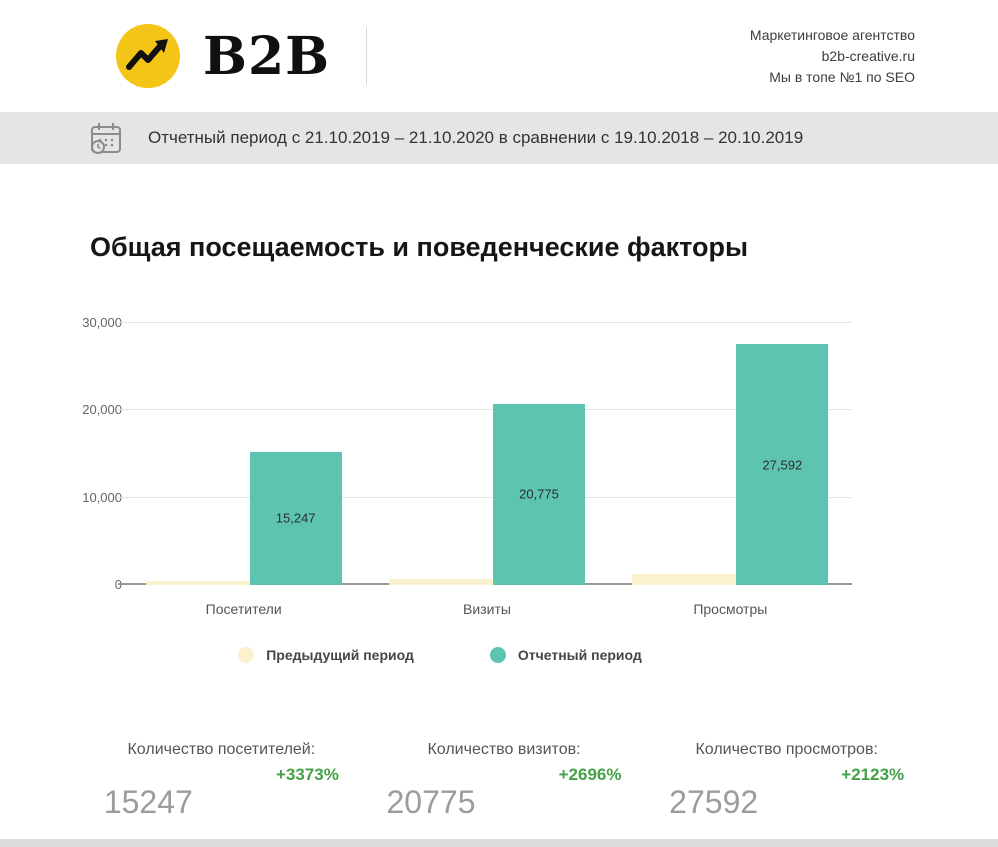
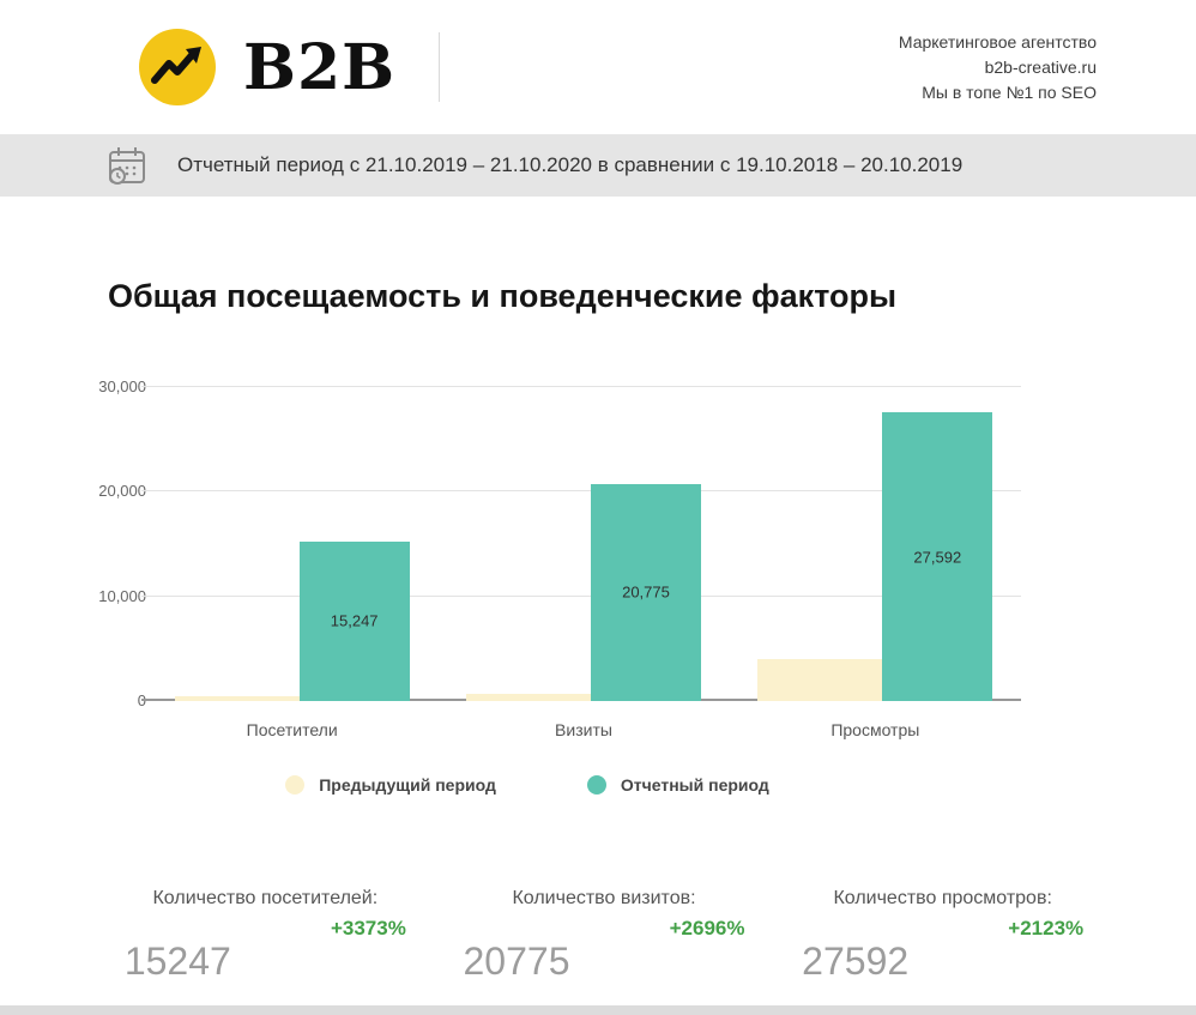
Предыдущий период/Просмотры: 1000 -> 4000
